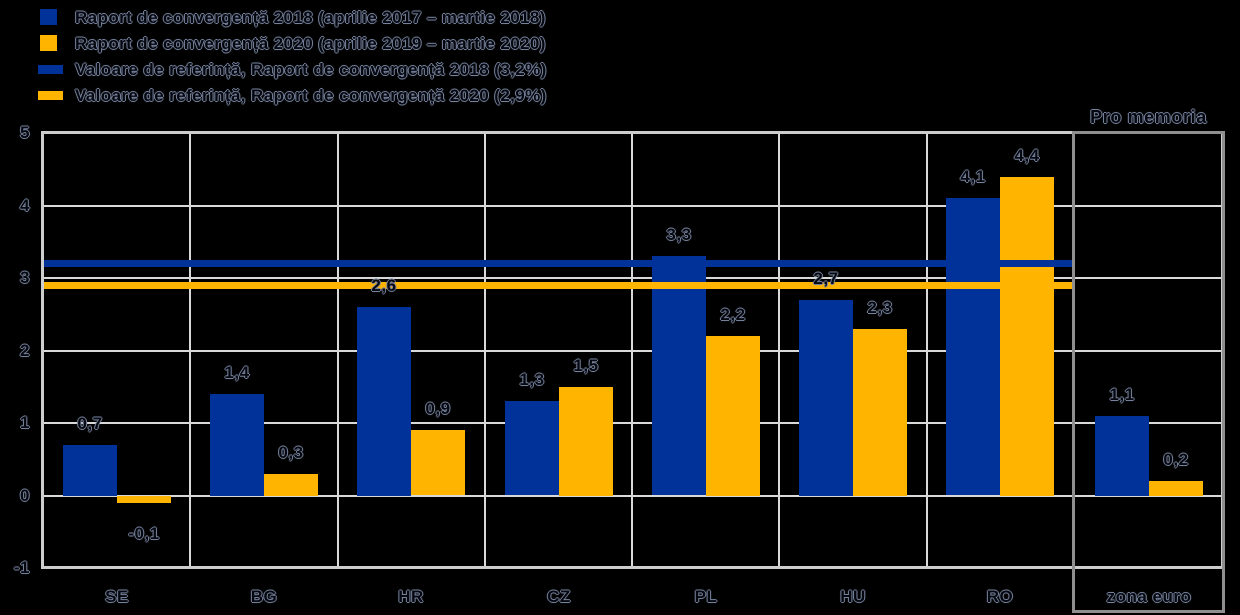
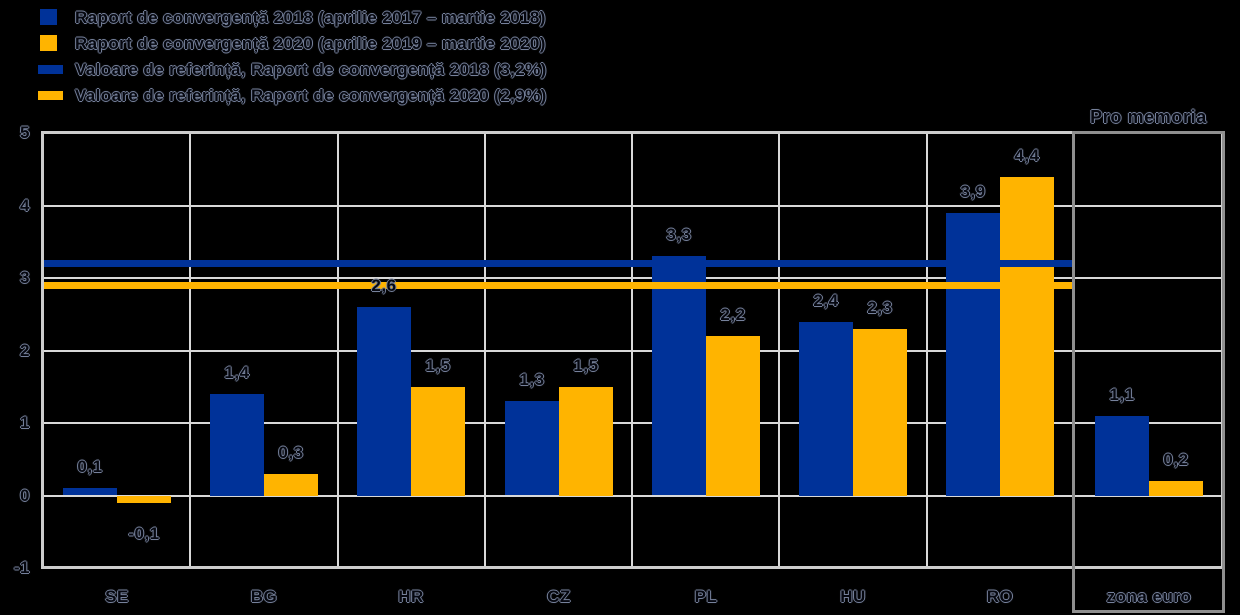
Raport de convergență 2018 (aprilie 2017 – martie 2018)/SE: 0,7 -> 0,1
Raport de convergență 2020 (aprilie 2019 – martie 2020)/HR: 0,9 -> 1,5
Raport de convergență 2018 (aprilie 2017 – martie 2018)/HU: 2,7 -> 2,4
Raport de convergență 2018 (aprilie 2017 – martie 2018)/RO: 4,1 -> 3,9
